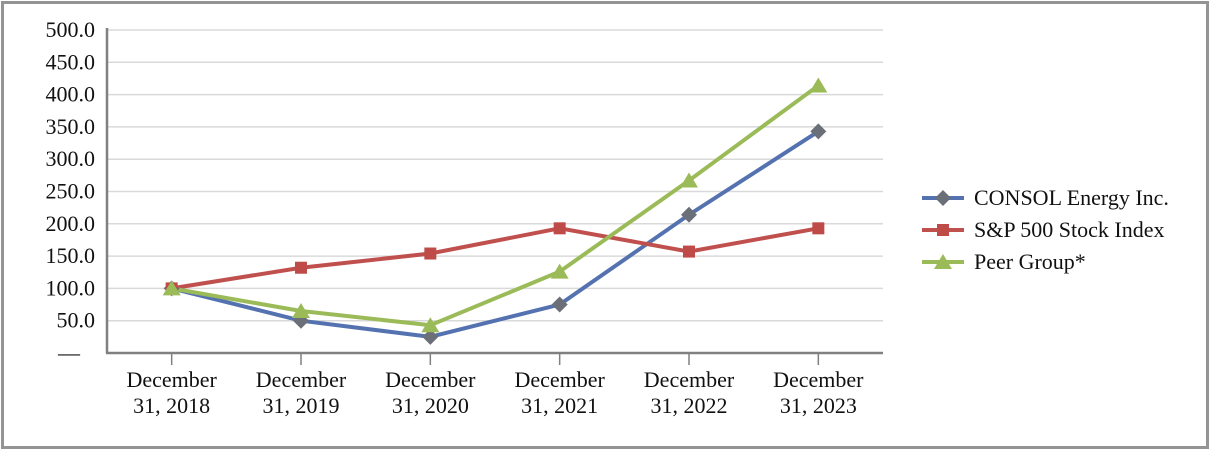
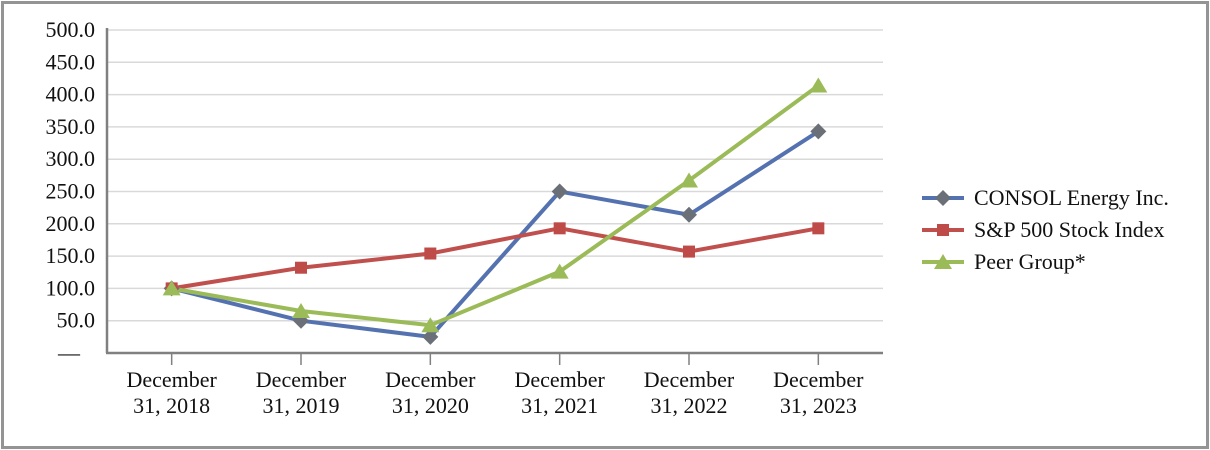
CONSOL Energy Inc./December 31, 2021: 80 -> 250
